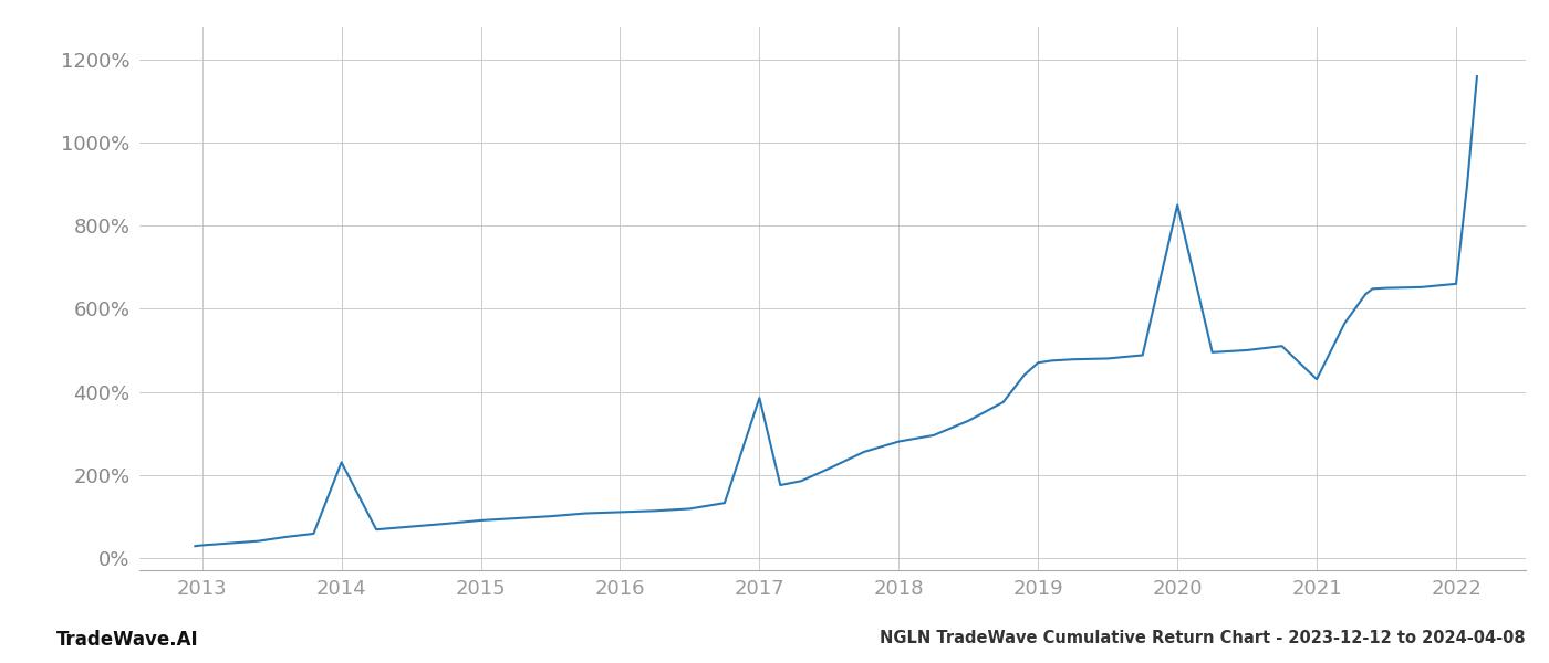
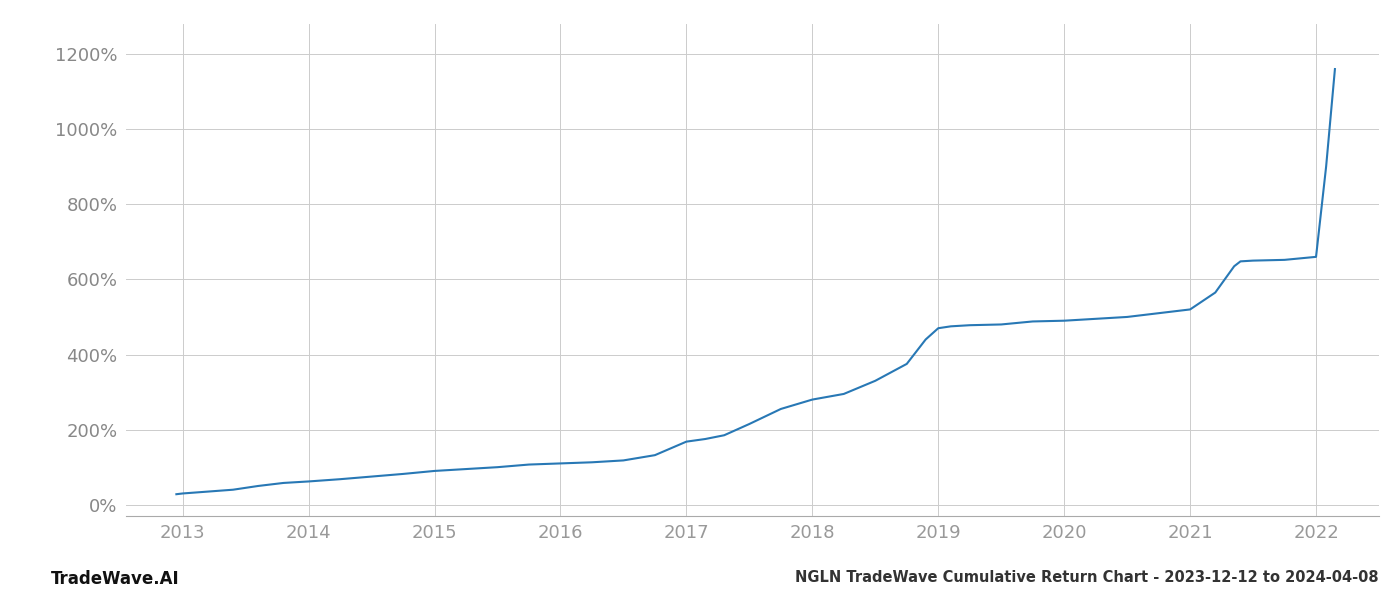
2014: 230% -> 62%
2017: 385% -> 168%
2020: 850% -> 490%
2021: 430% -> 520%
